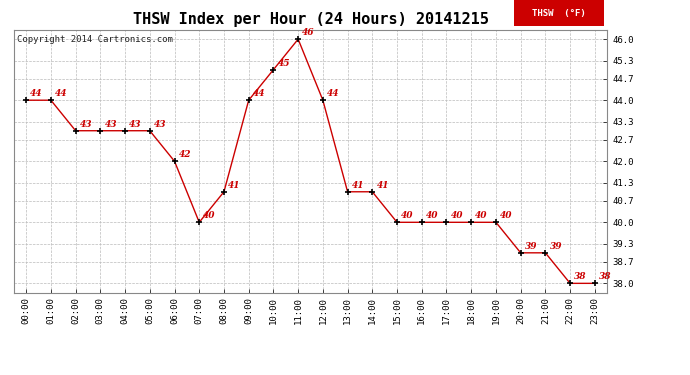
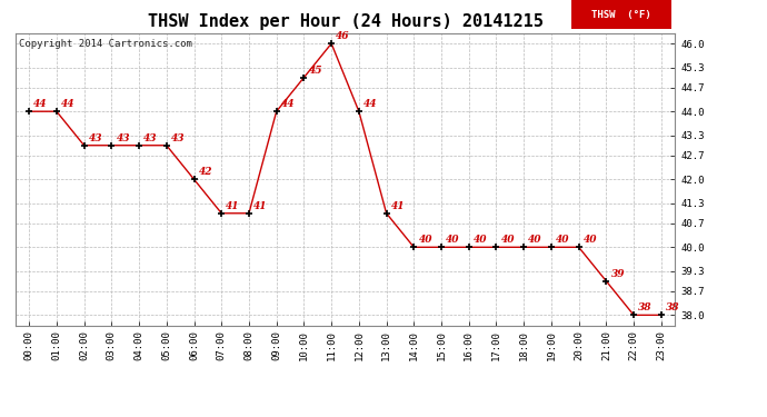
07:00: 40 -> 41
14:00: 41 -> 40
20:00: 39 -> 40
